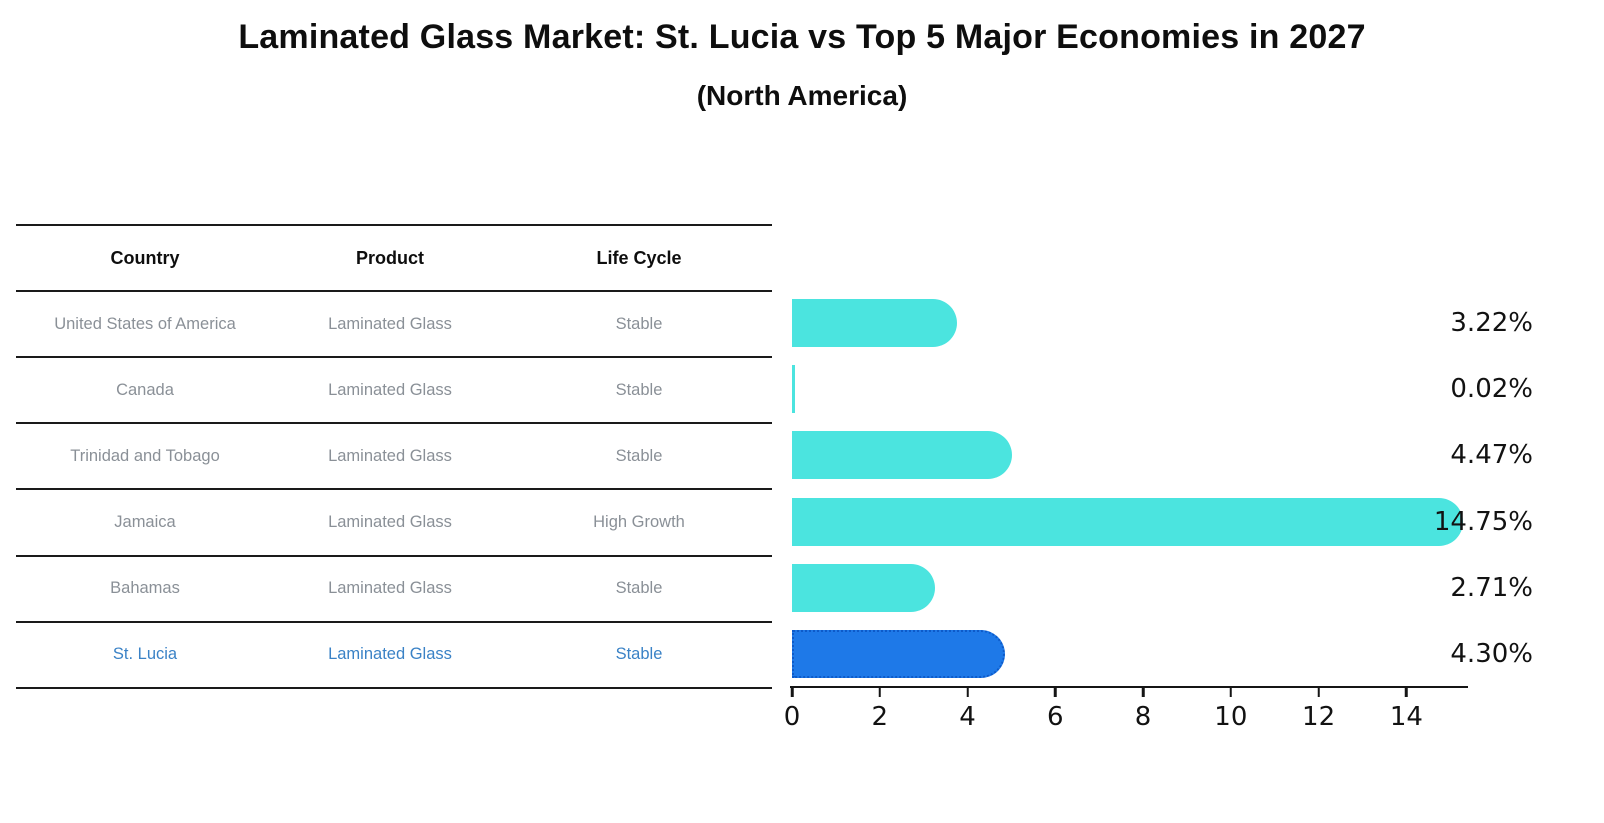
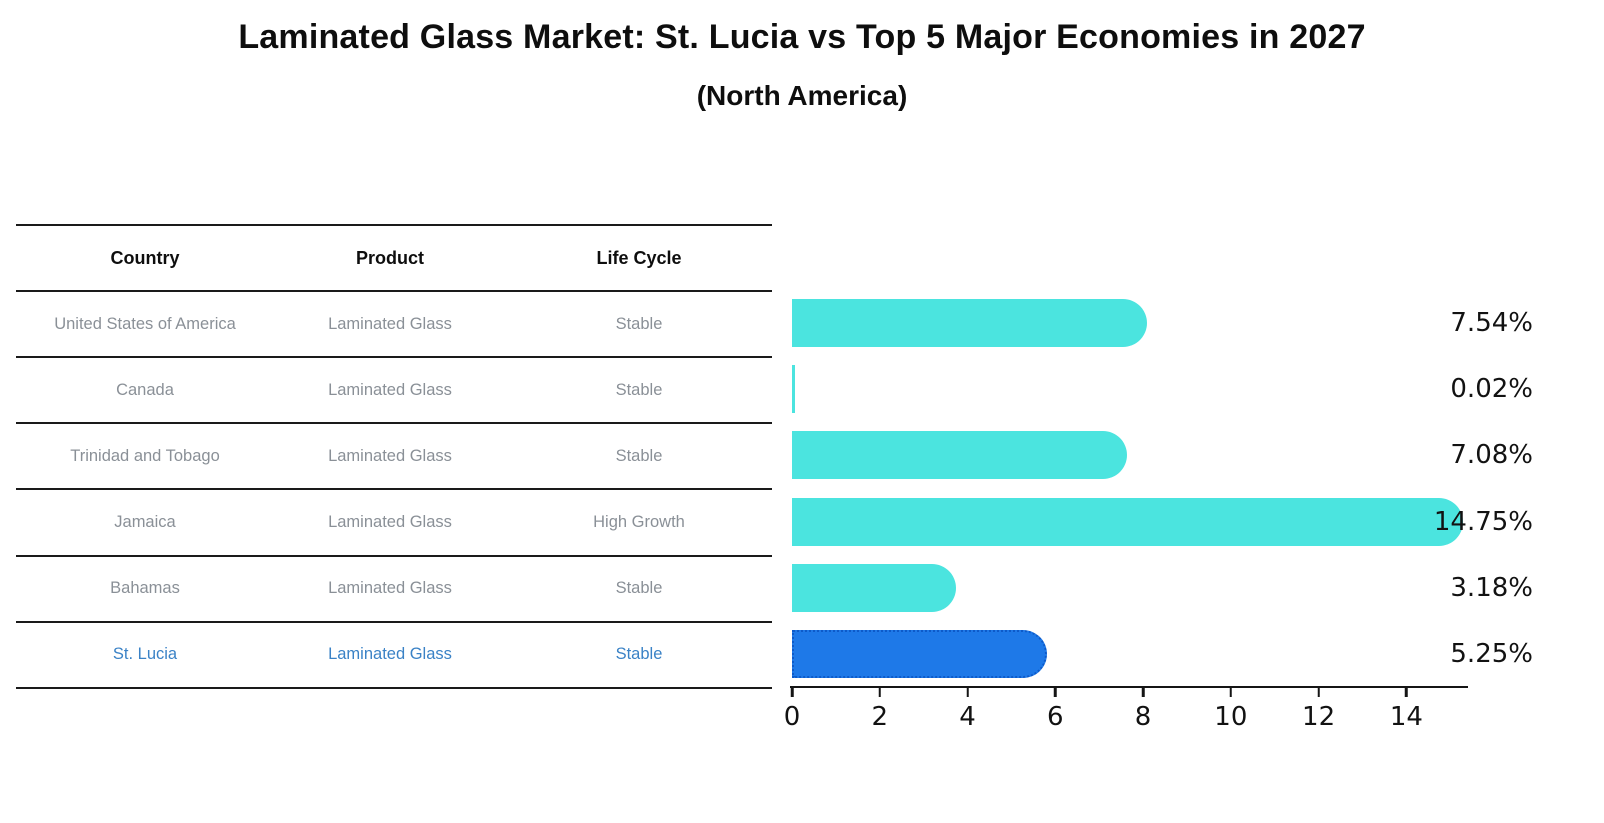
United States of America: 3.22% -> 7.54%
Trinidad and Tobago: 4.47% -> 7.08%
Bahamas: 2.71% -> 3.18%
St. Lucia: 4.30% -> 5.25%
